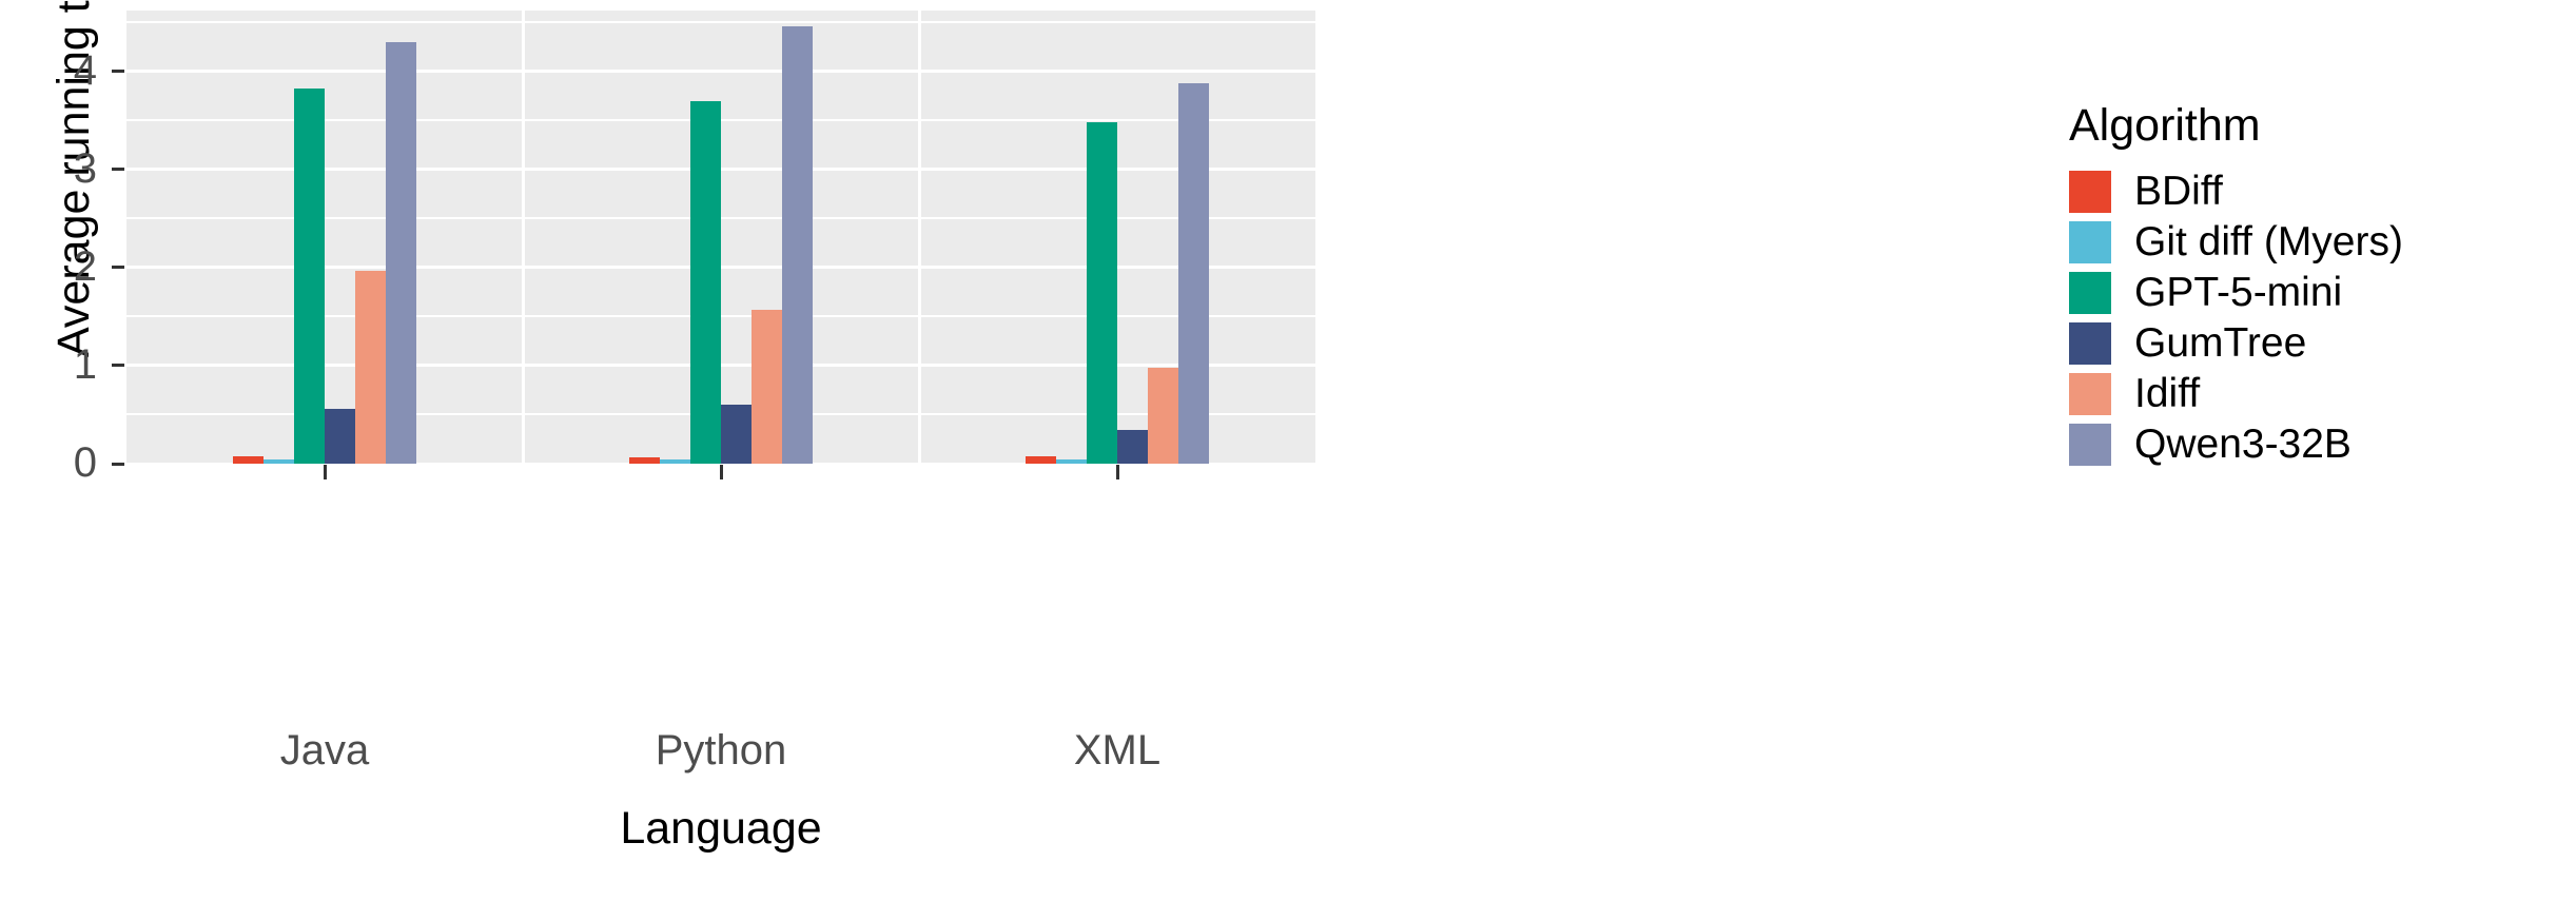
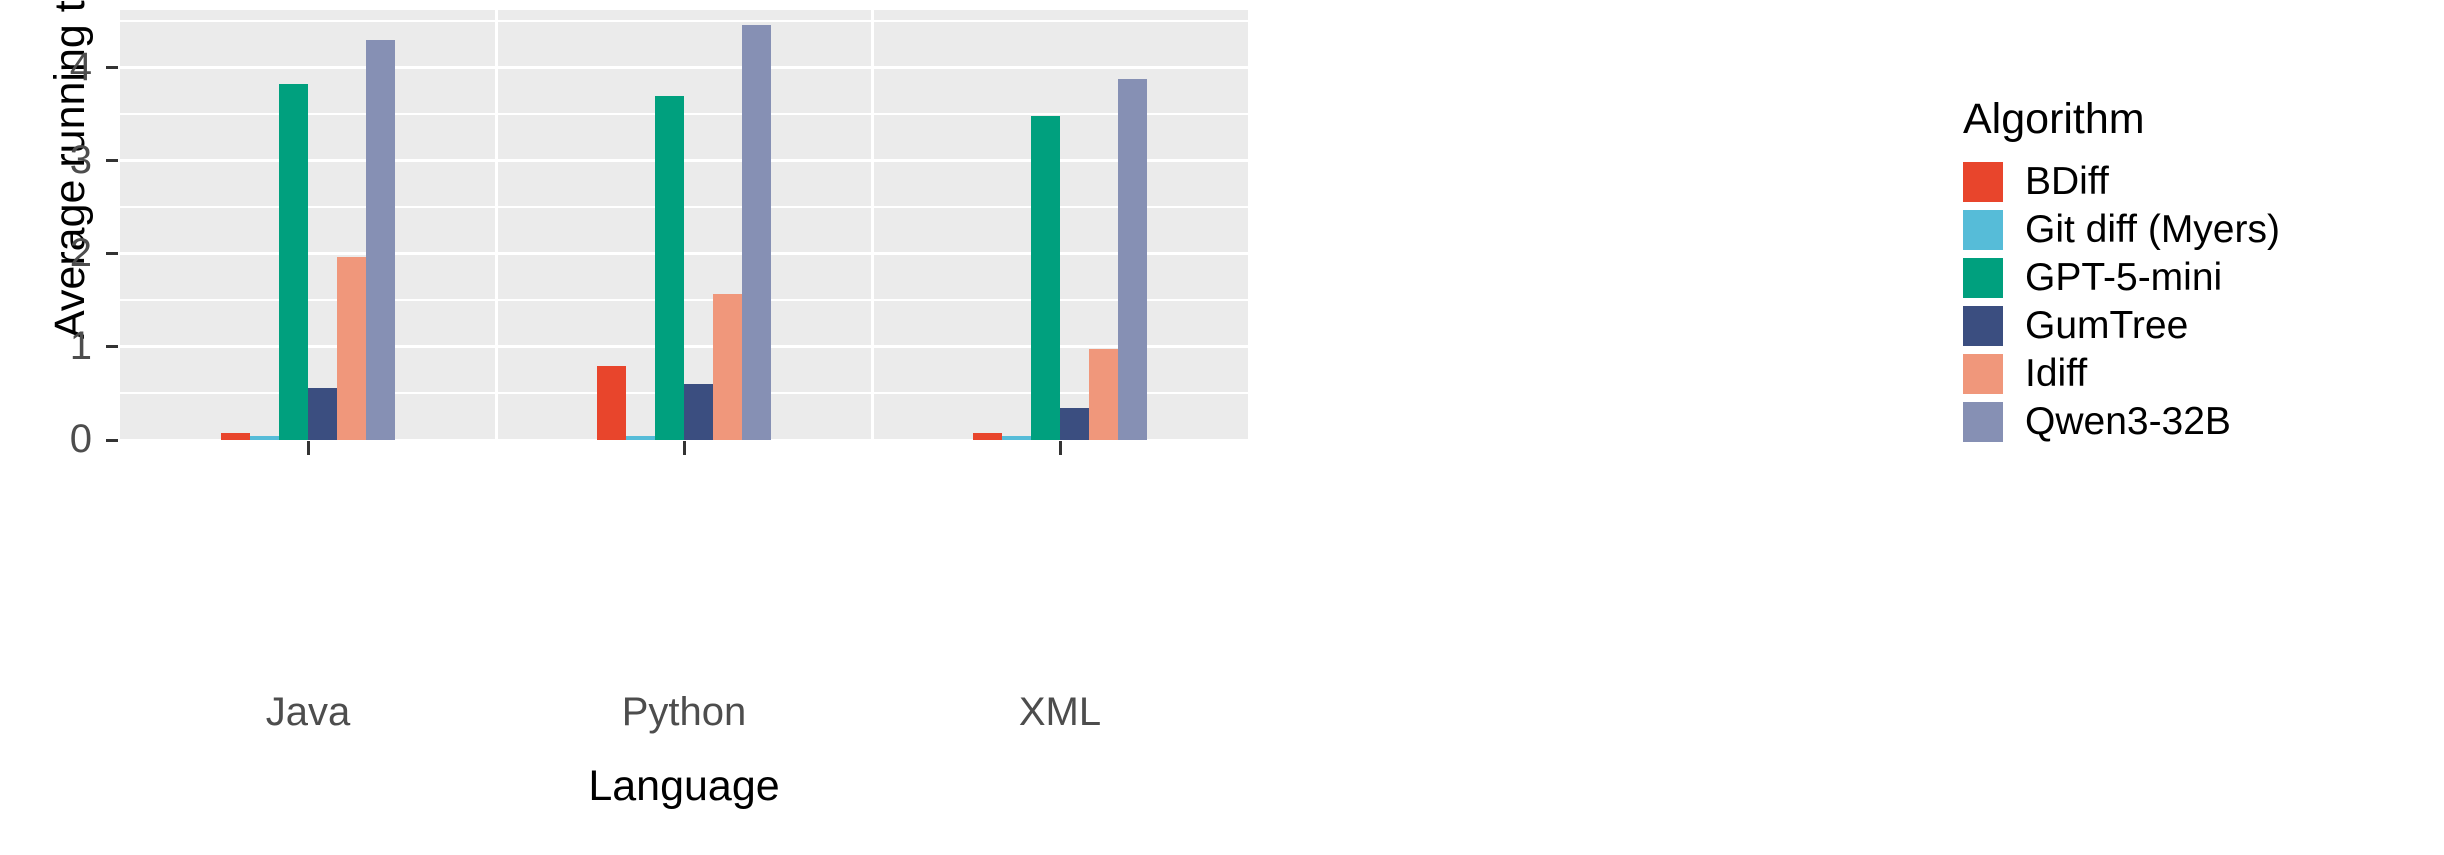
BDiff/Python: 0.1 -> 0.8
